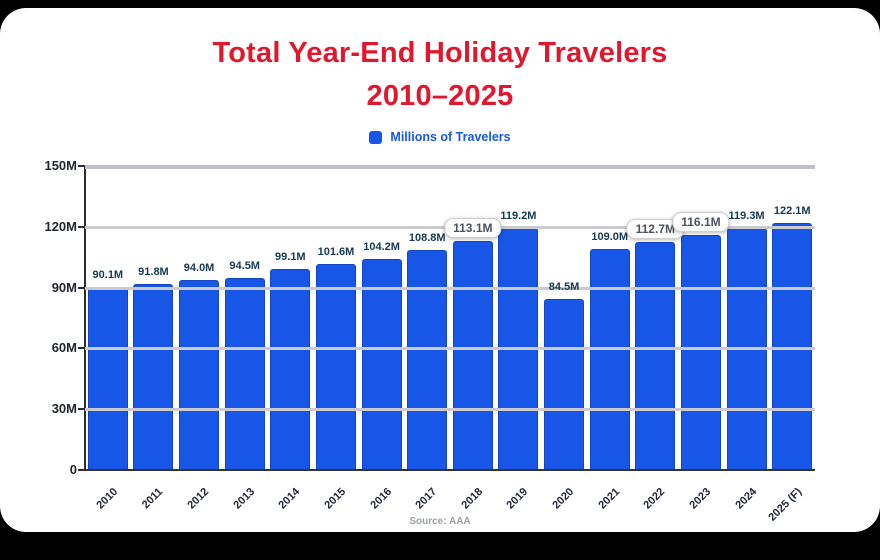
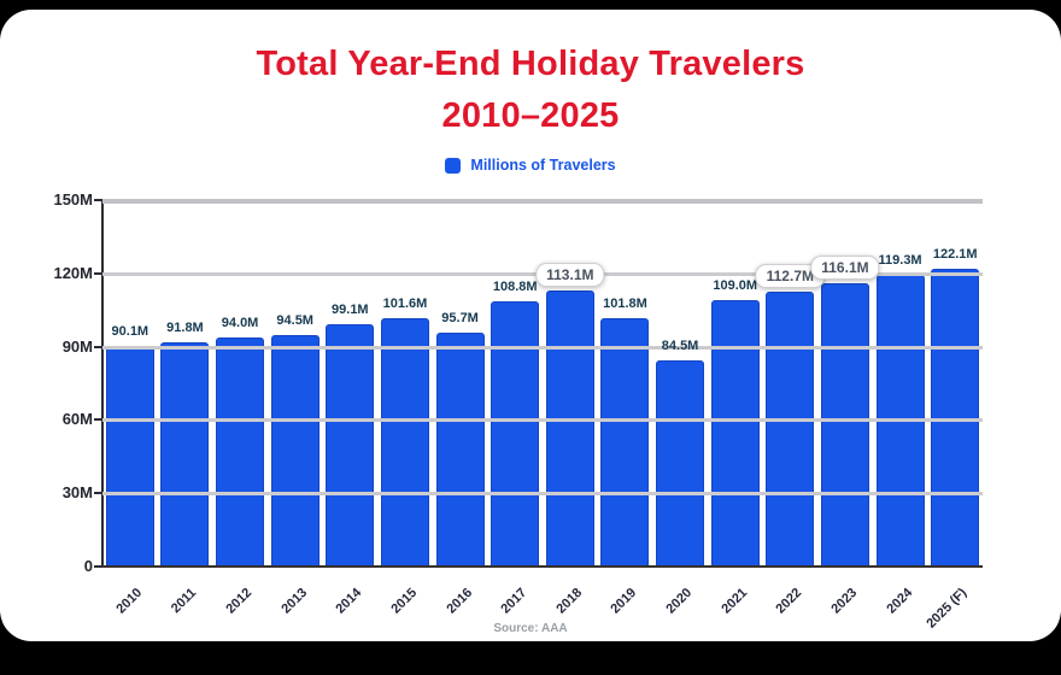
2016: 104.2M -> 95.7M
2019: 119.2M -> 101.8M
